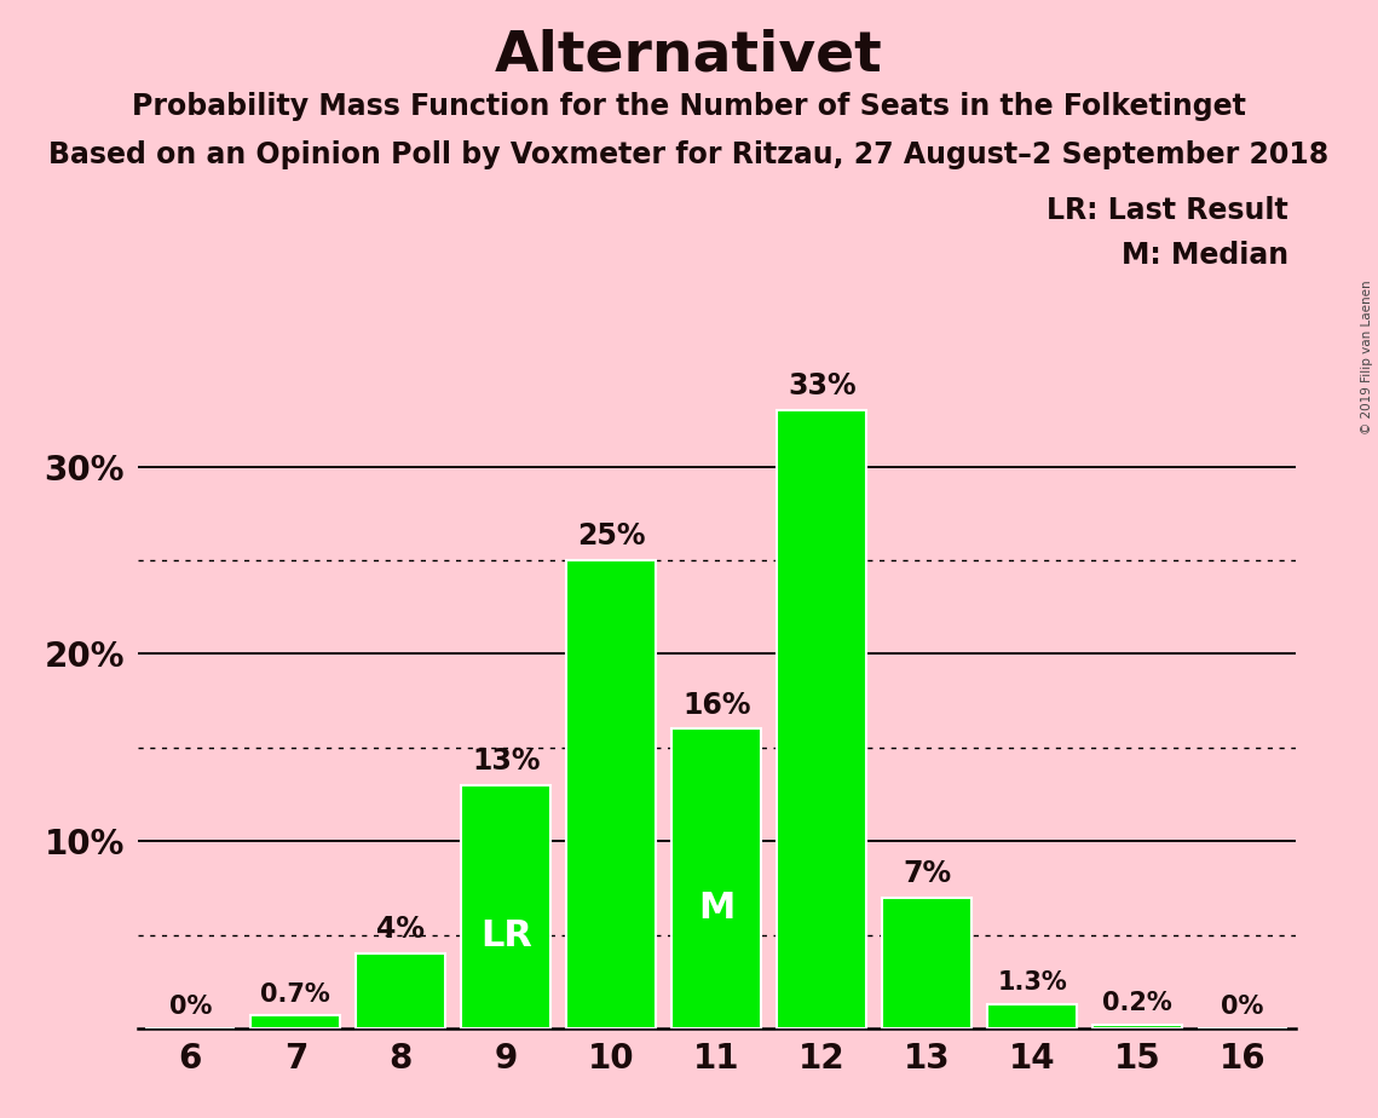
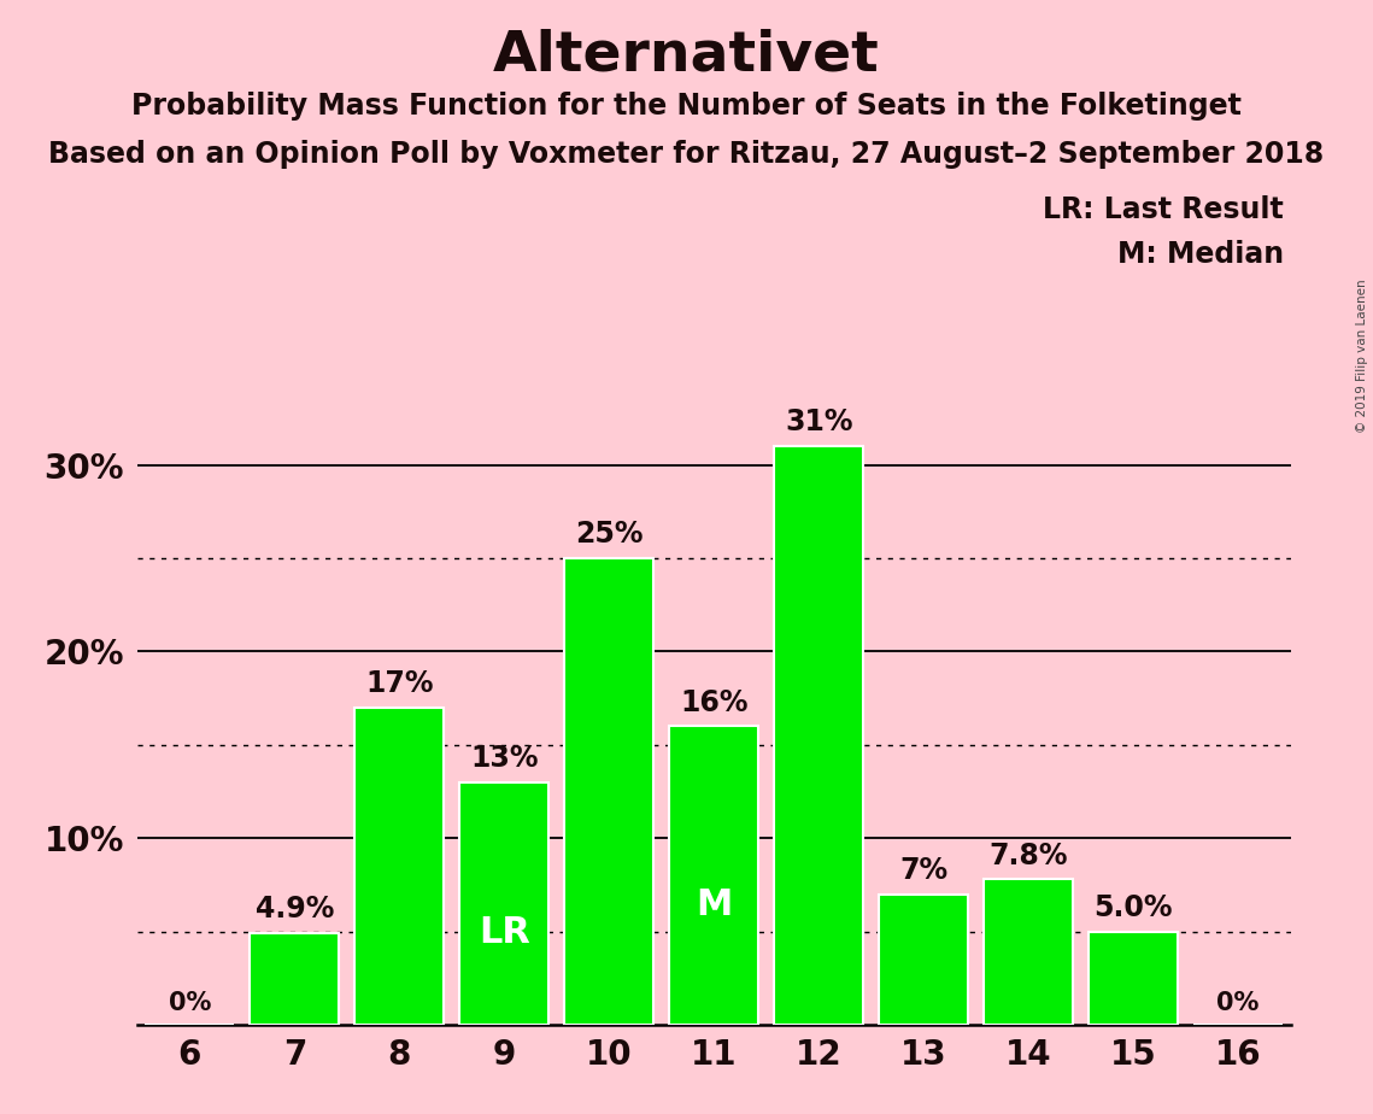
7: 0.7% -> 4.9%
8: 4% -> 17%
12: 33% -> 31%
14: 1.3% -> 7.8%
15: 0.2% -> 5.0%
